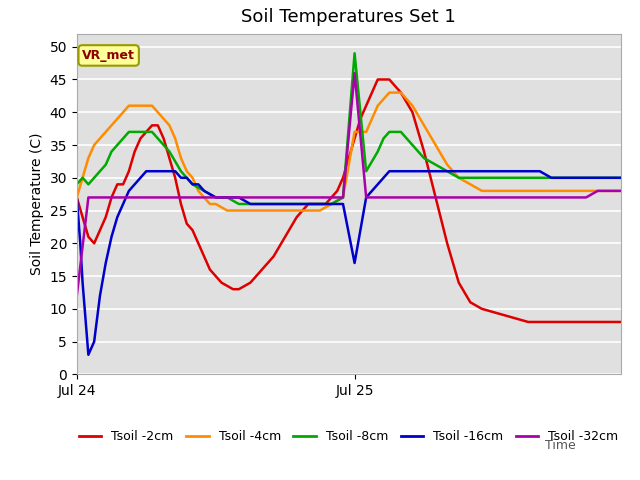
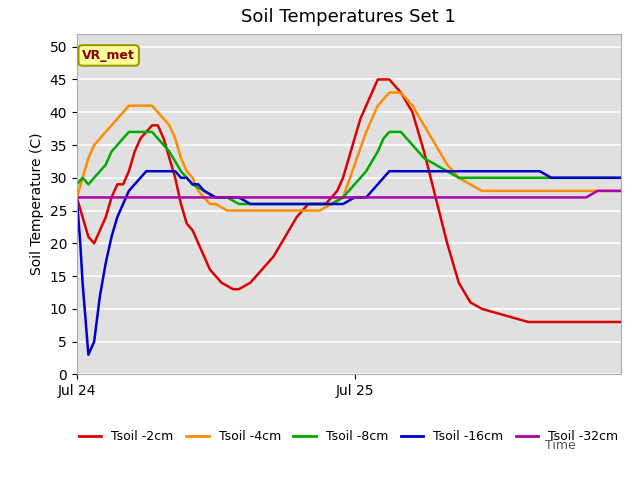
Tsoil -32cm/Jul 24: 12 -> 27
Tsoil -4cm/Jul 25: 37 -> 32
Tsoil -8cm/Jul 25: 49 -> 29
Tsoil -16cm/Jul 25: 17 -> 27
Tsoil -32cm/Jul 25: 46 -> 27
